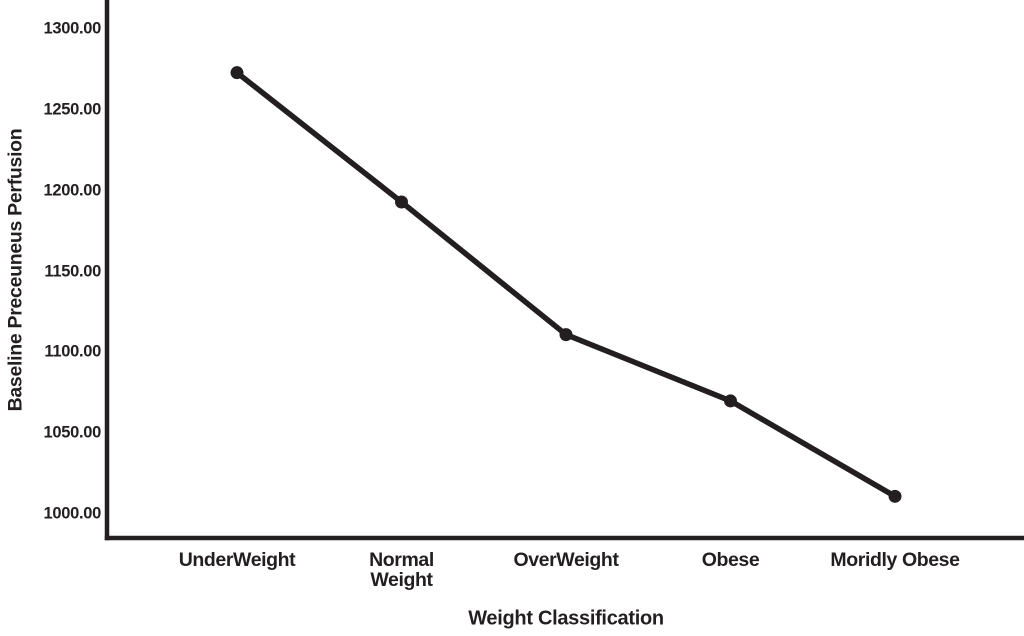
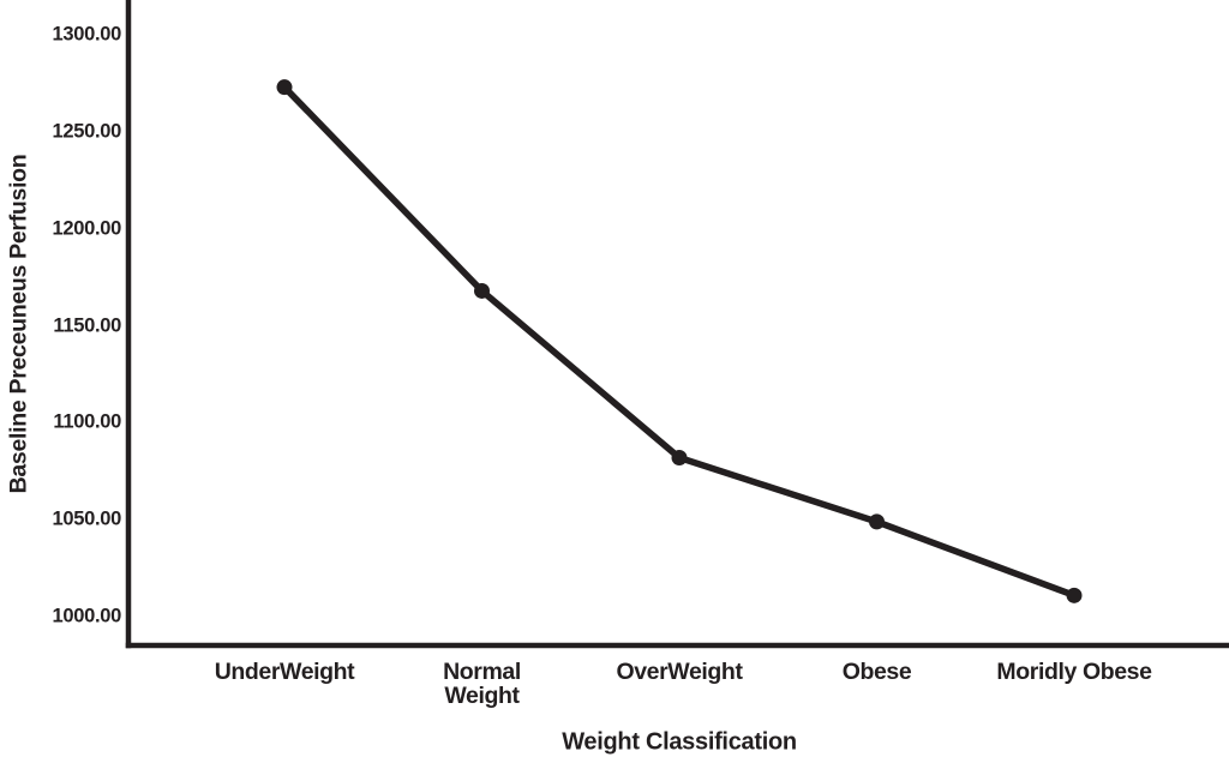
Normal Weight: 1193 -> 1168
OverWeight: 1111 -> 1082
Obese: 1070 -> 1049
